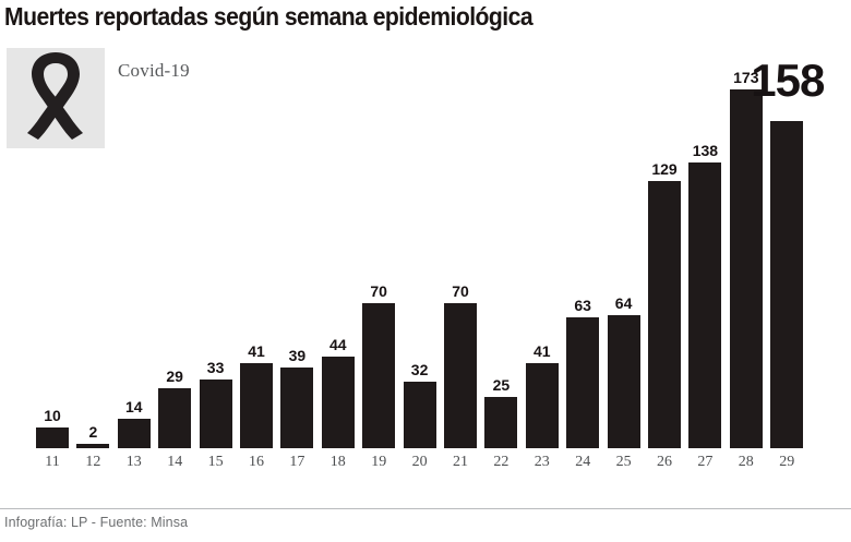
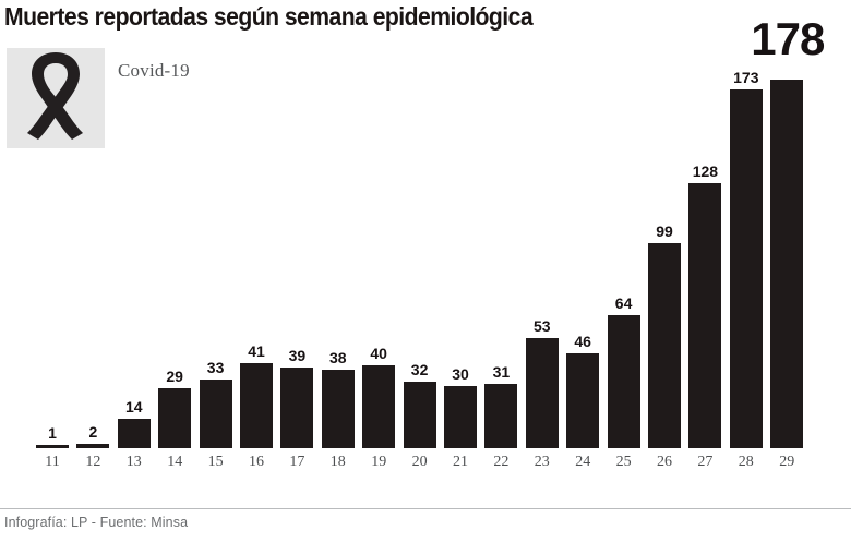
11: 10 -> 1
18: 44 -> 38
19: 70 -> 40
21: 70 -> 30
22: 25 -> 31
23: 41 -> 53
24: 63 -> 46
26: 129 -> 99
27: 138 -> 128
29: 158 -> 178
